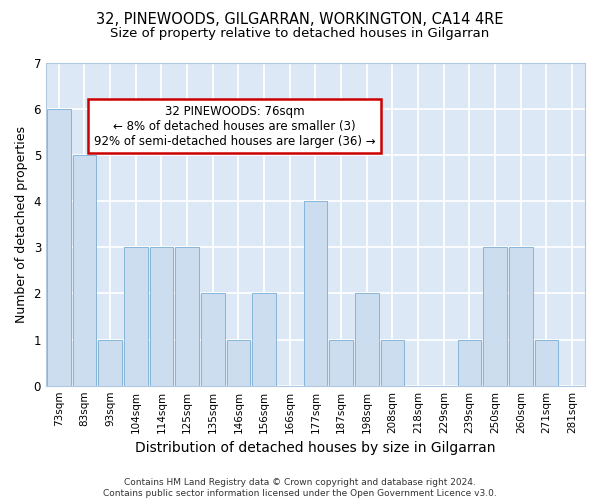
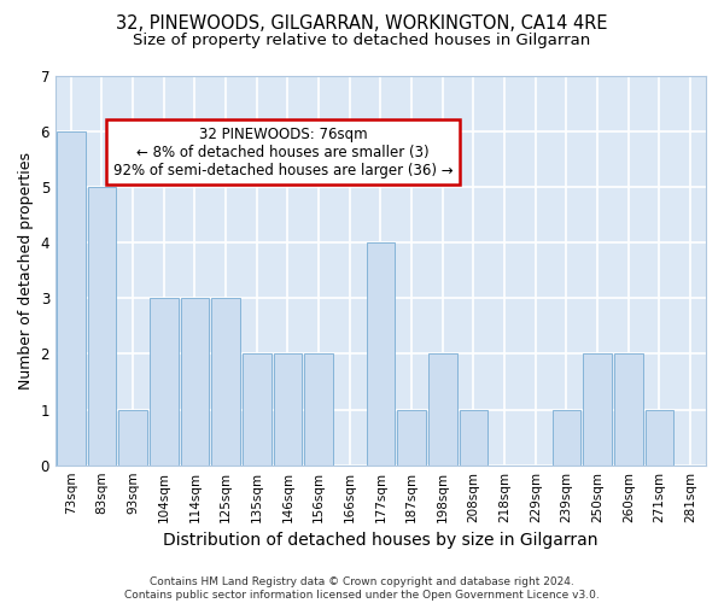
146sqm: 1 -> 2
250sqm: 3 -> 2
260sqm: 3 -> 2
